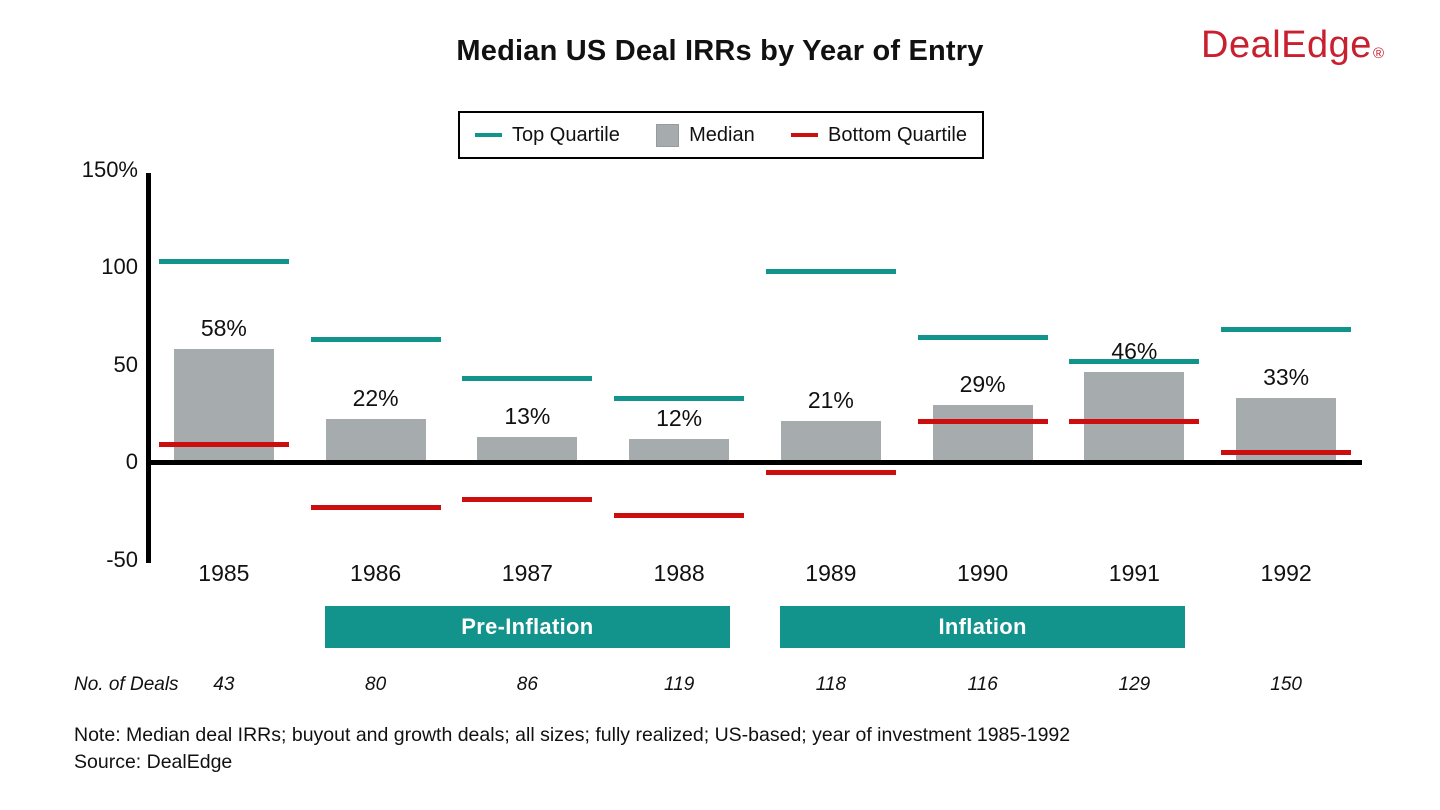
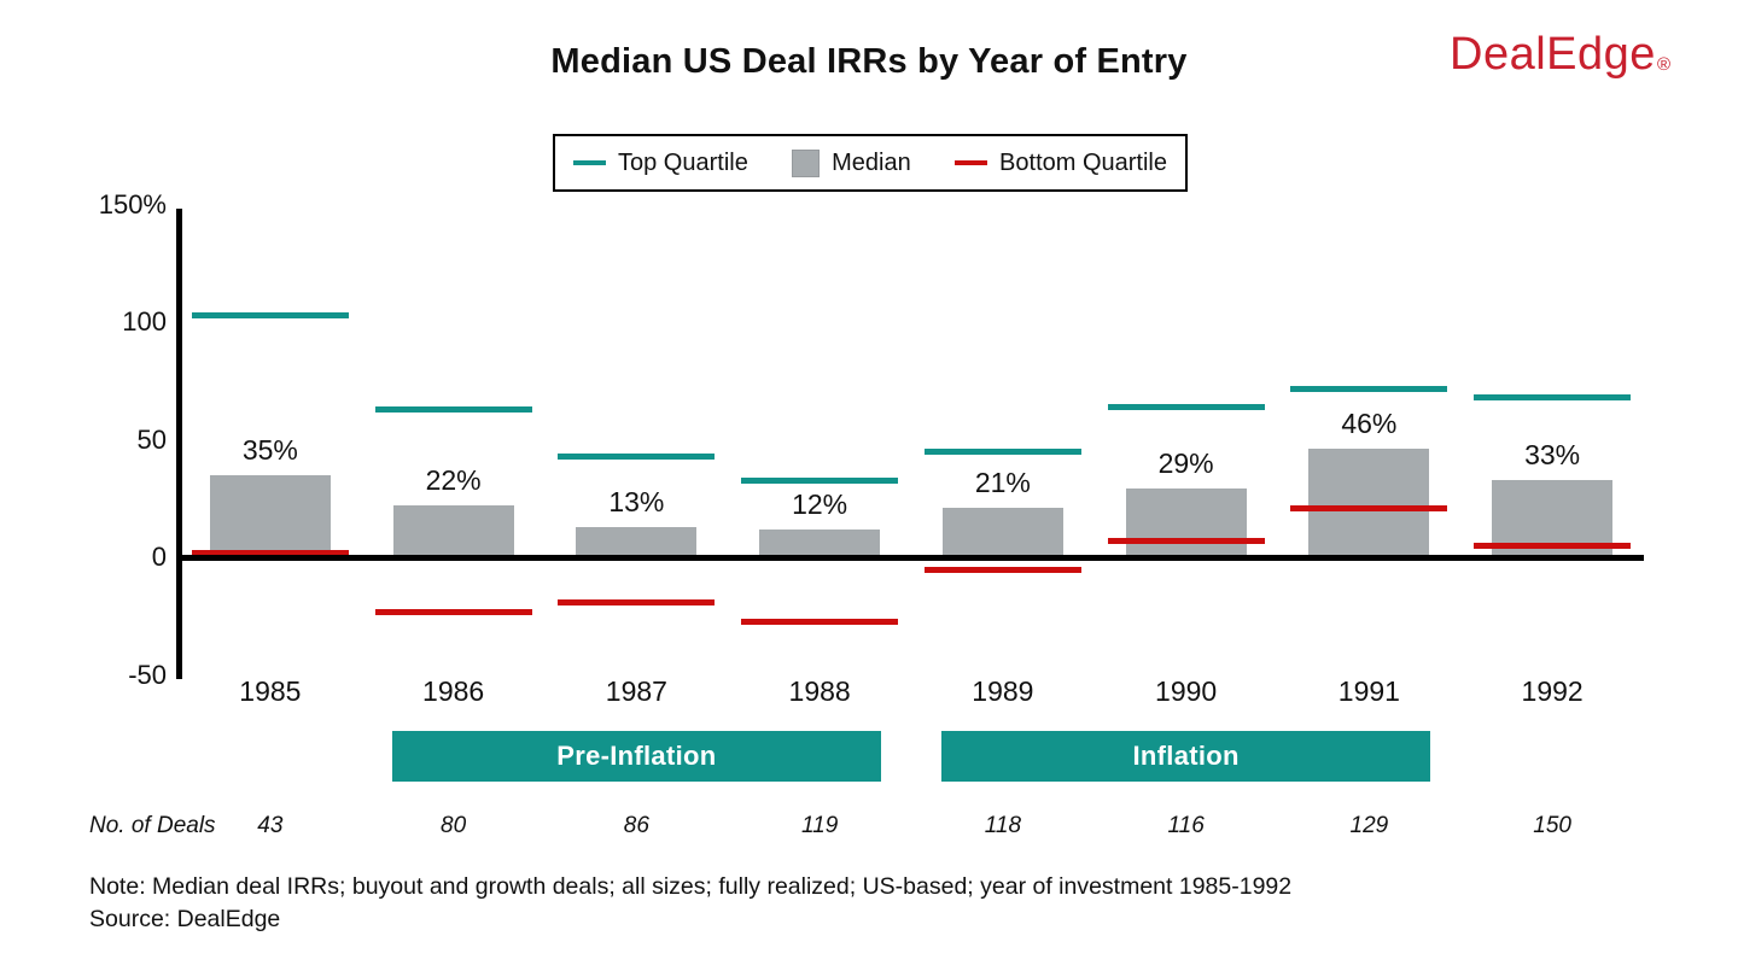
Median/1985: 58% -> 35%
Bottom Quartile/1985: 9% -> 2%
Top Quartile/1989: 98% -> 45%
Bottom Quartile/1990: 21% -> 7%
Top Quartile/1991: 52% -> 72%
